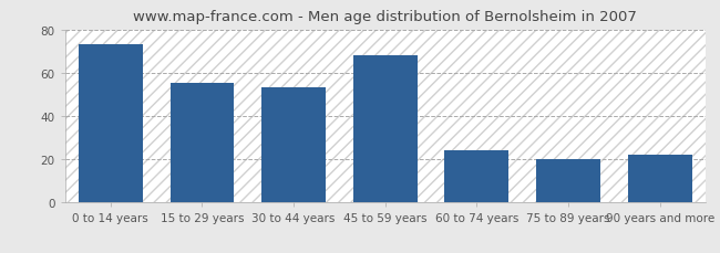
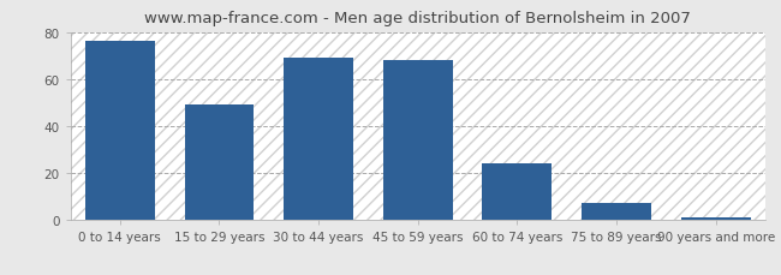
0 to 14 years: 73 -> 76
15 to 29 years: 55 -> 49
30 to 44 years: 53 -> 69
75 to 89 years: 20 -> 7
90 years and more: 22 -> 1
